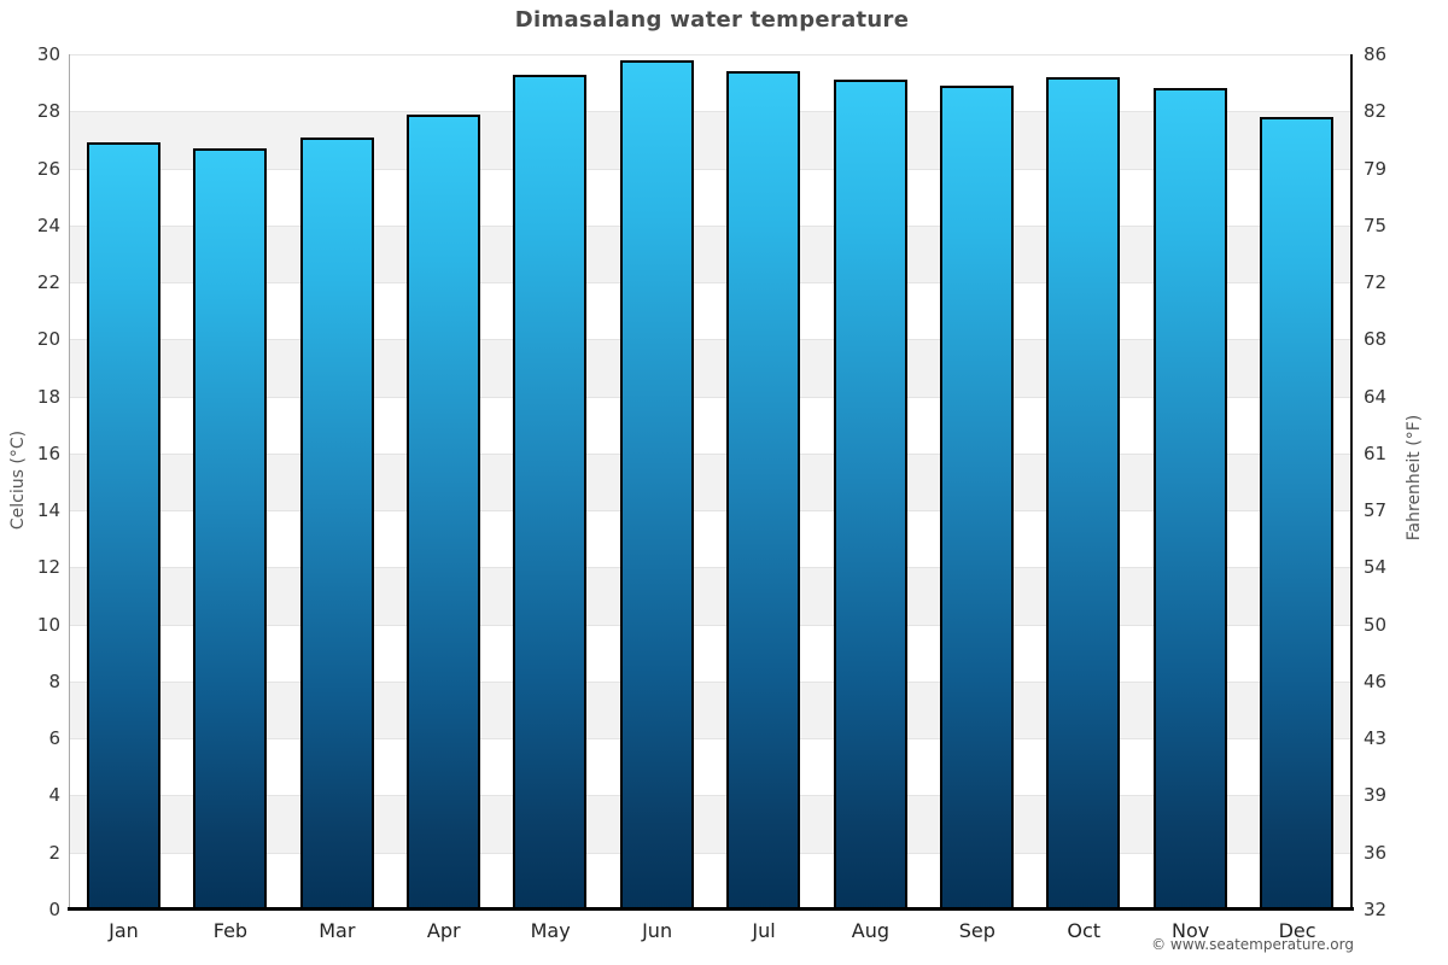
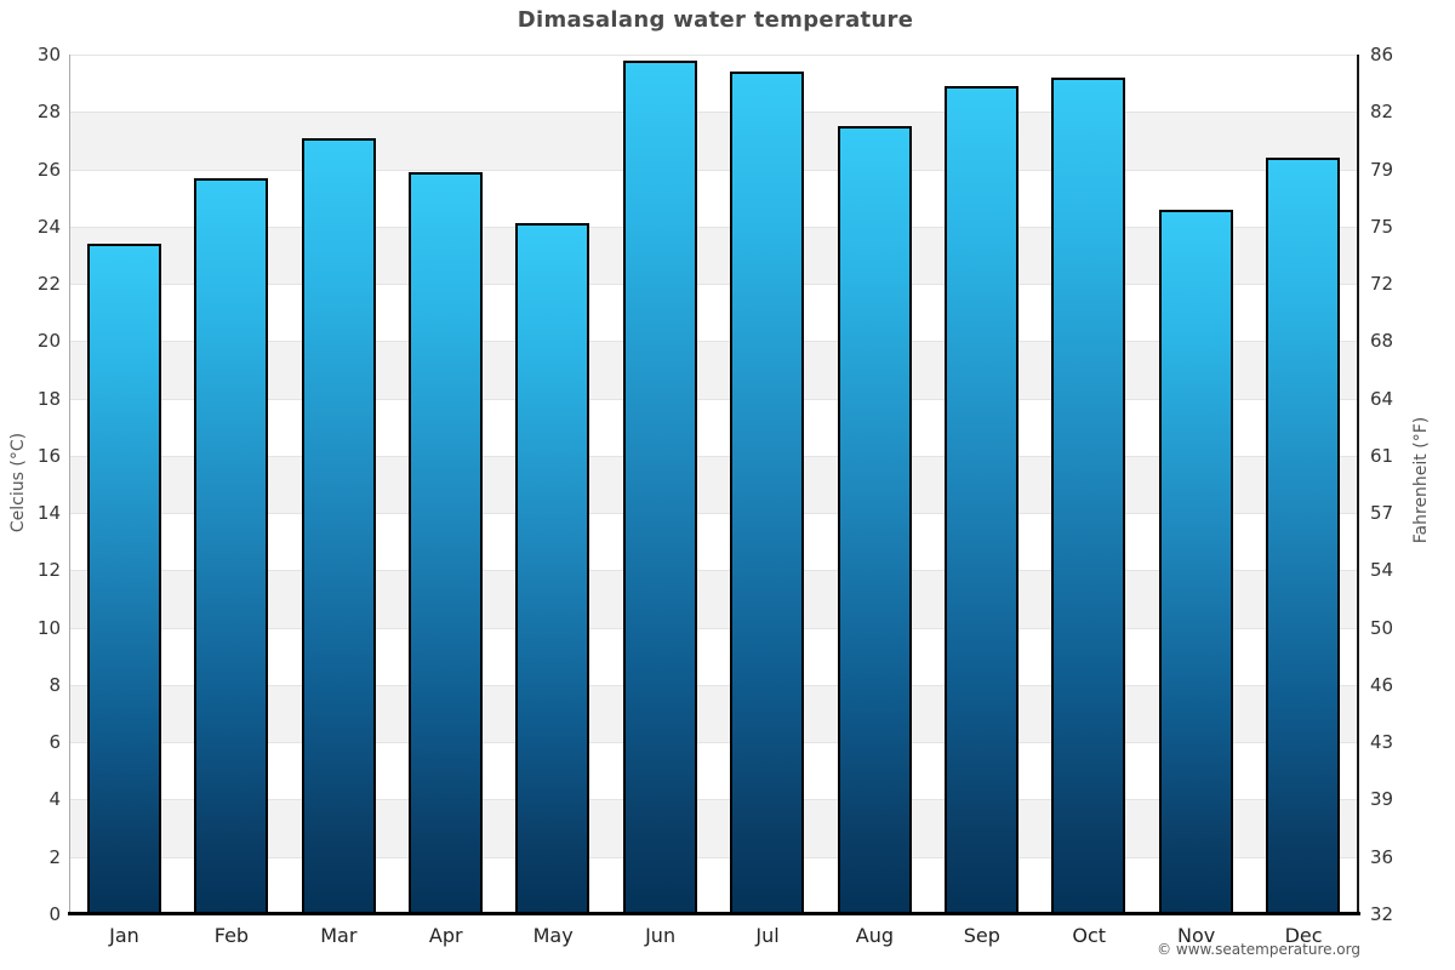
Jan: 26.9 -> 23.4
Feb: 26.7 -> 25.7
Apr: 27.9 -> 25.9
May: 29.3 -> 24.1
Aug: 29.1 -> 27.5
Nov: 28.8 -> 24.6
Dec: 27.8 -> 26.4
